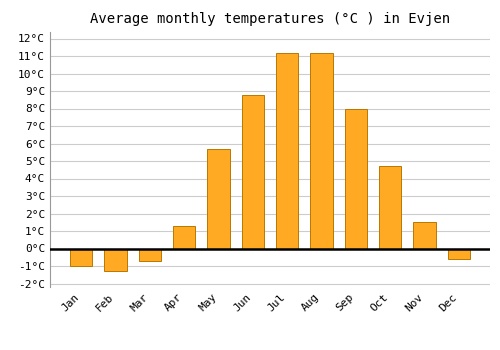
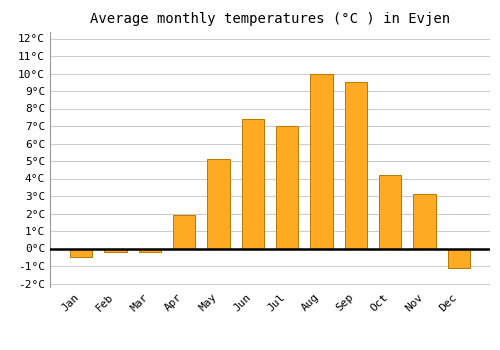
Jan: -1.0°C -> -0.5°C
Feb: -1.3°C -> -0.2°C
Mar: -0.7°C -> -0.2°C
Apr: 1.3°C -> 1.9°C
May: 5.7°C -> 5.1°C
Jun: 8.8°C -> 7.4°C
Jul: 11.2°C -> 7.0°C
Aug: 11.2°C -> 10.0°C
Sep: 8.0°C -> 9.5°C
Oct: 4.7°C -> 4.2°C
Nov: 1.5°C -> 3.1°C
Dec: -0.6°C -> -1.1°C
